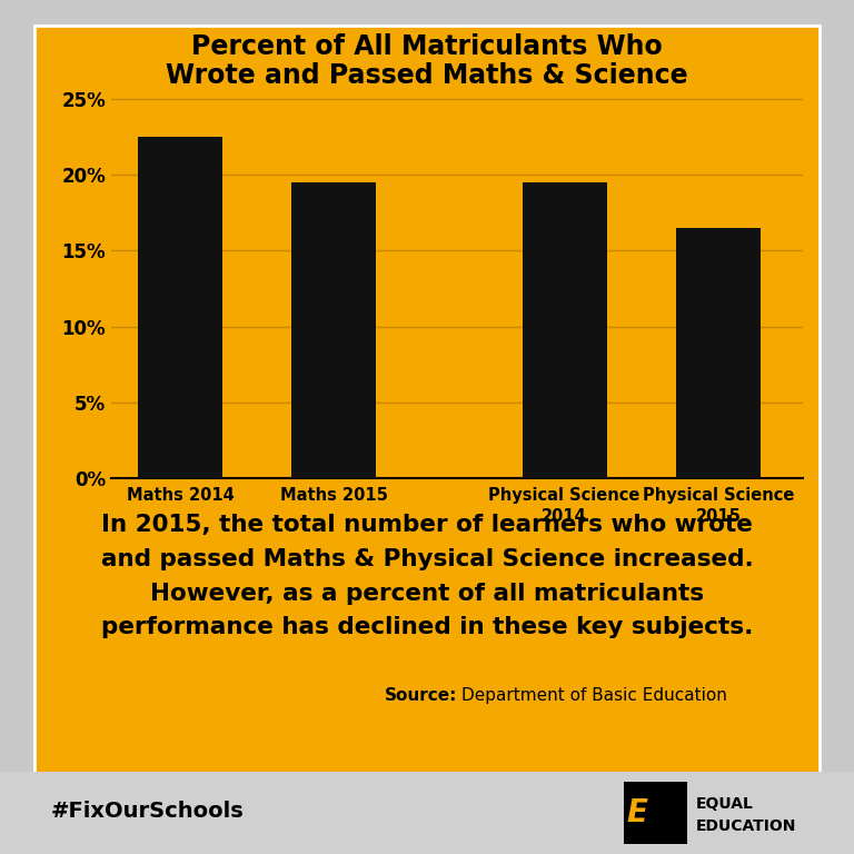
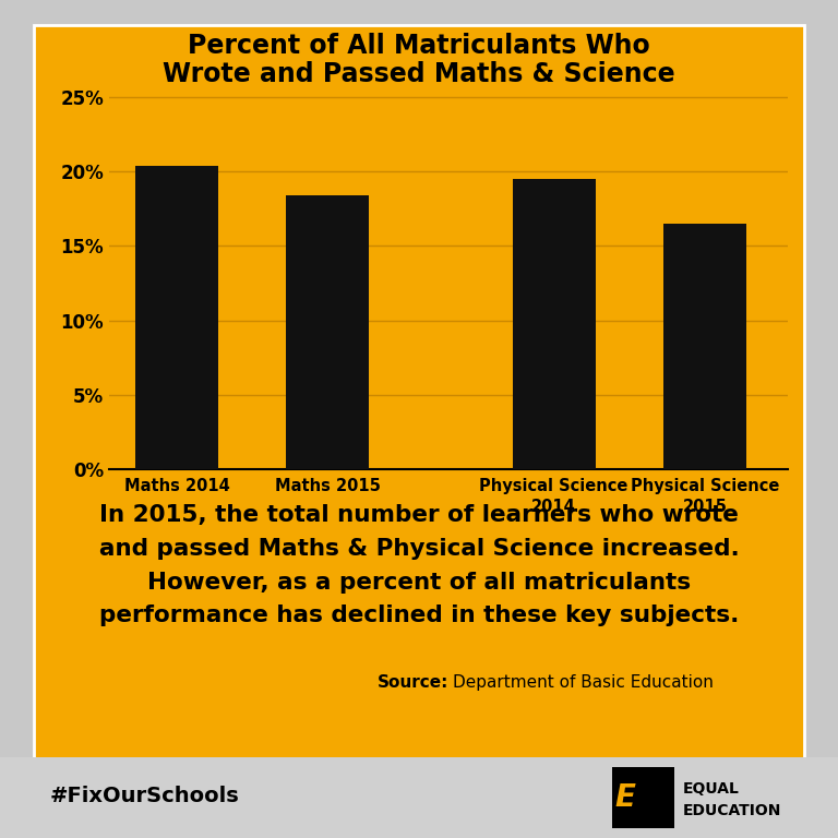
Maths 2014: 22.5% -> 20.4%
Maths 2015: 19.5% -> 18.4%
